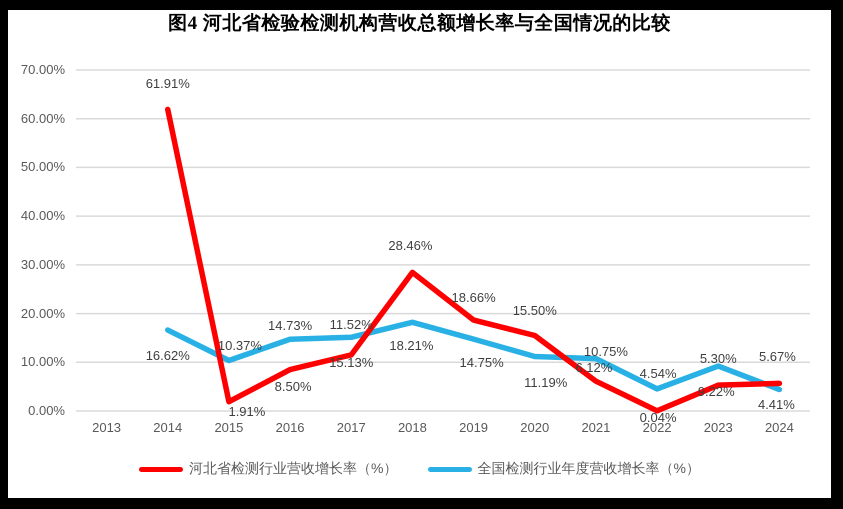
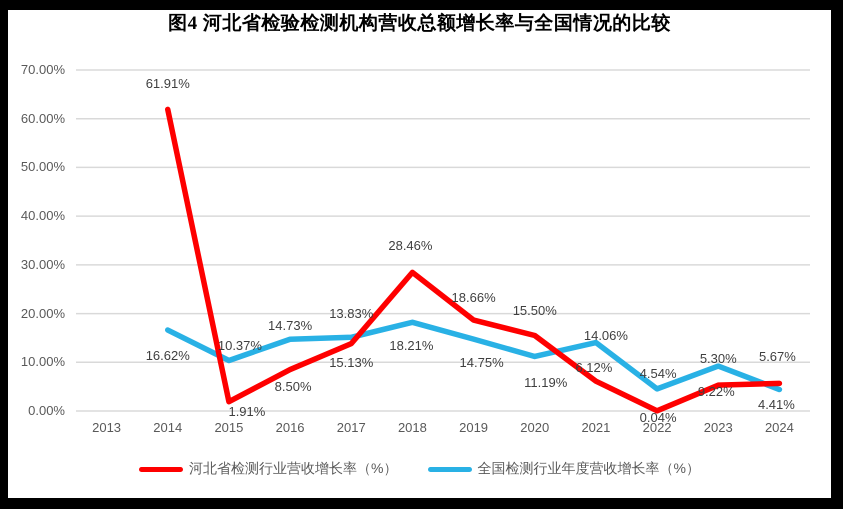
河北省检测行业营收增长率（%）/2017: 11.52% -> 13.83%
全国检测行业年度营收增长率（%）/2021: 10.75% -> 14.06%
